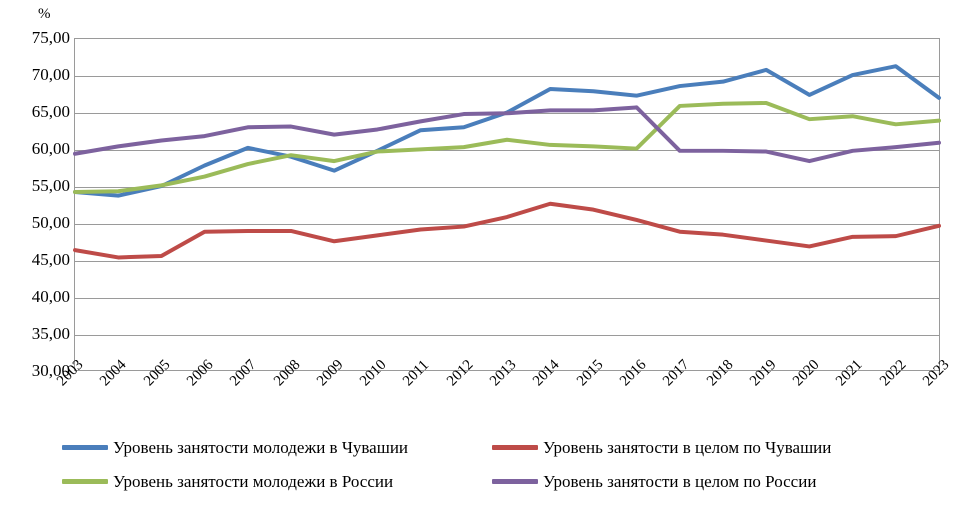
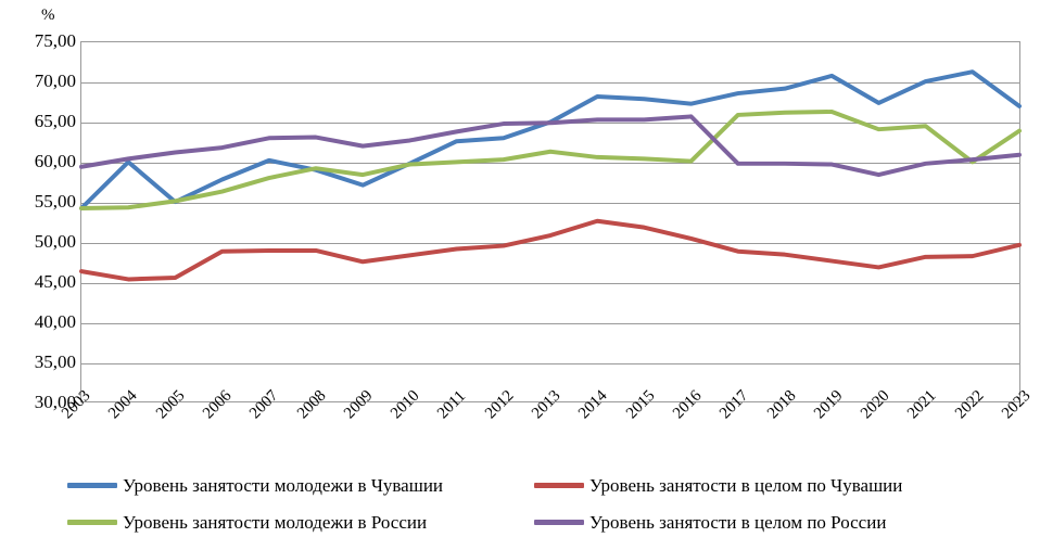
Уровень занятости молодежи в Чувашии/2004: 54 -> 60
Уровень занятости молодежи в России/2022: 63 -> 60
